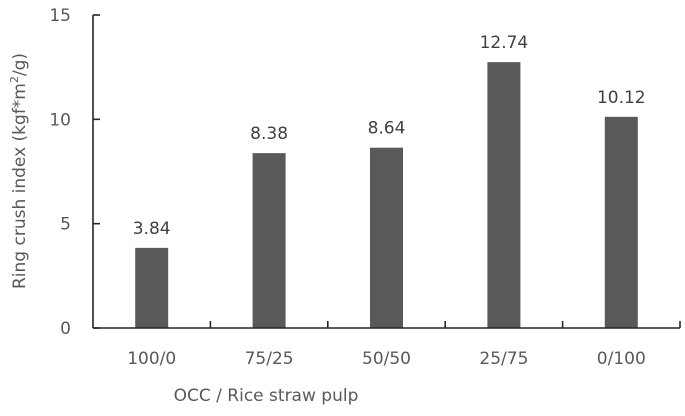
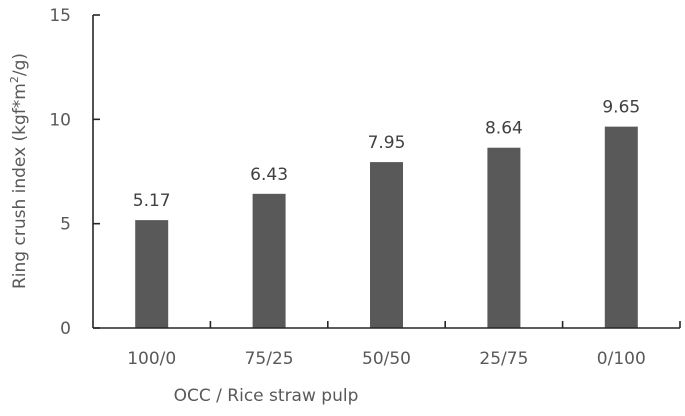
100/0: 3.84 -> 5.17
75/25: 8.38 -> 6.43
50/50: 8.64 -> 7.95
25/75: 12.74 -> 8.64
0/100: 10.12 -> 9.65
